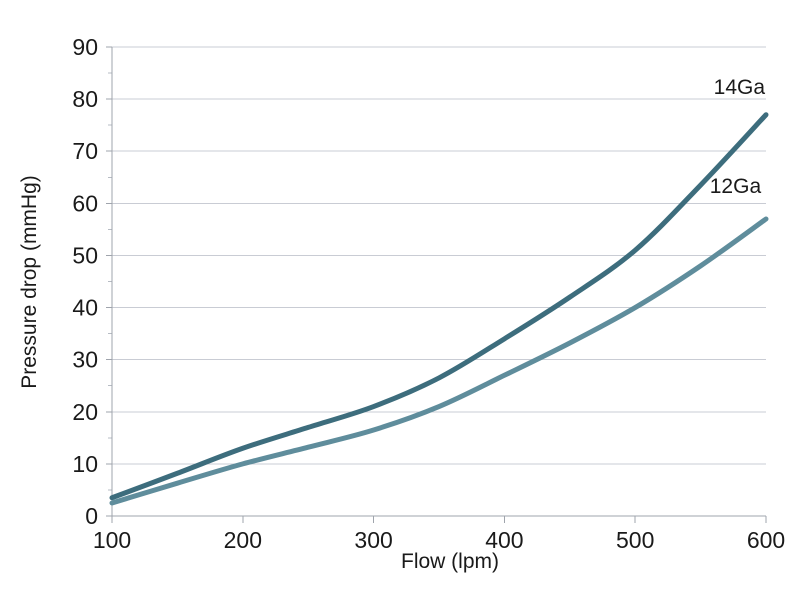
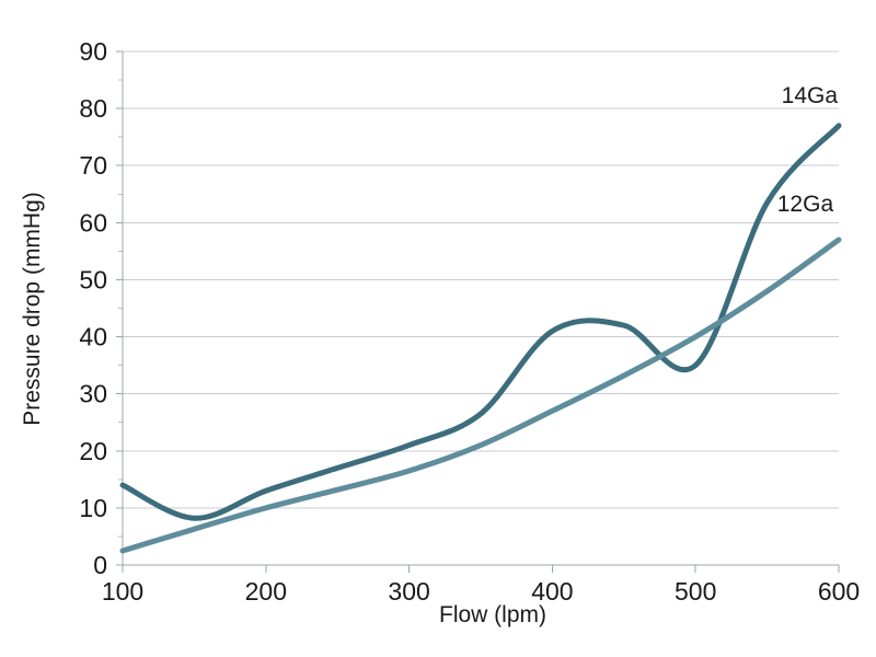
14Ga/100: 4 -> 14
14Ga/400: 34 -> 41
14Ga/500: 51 -> 35
